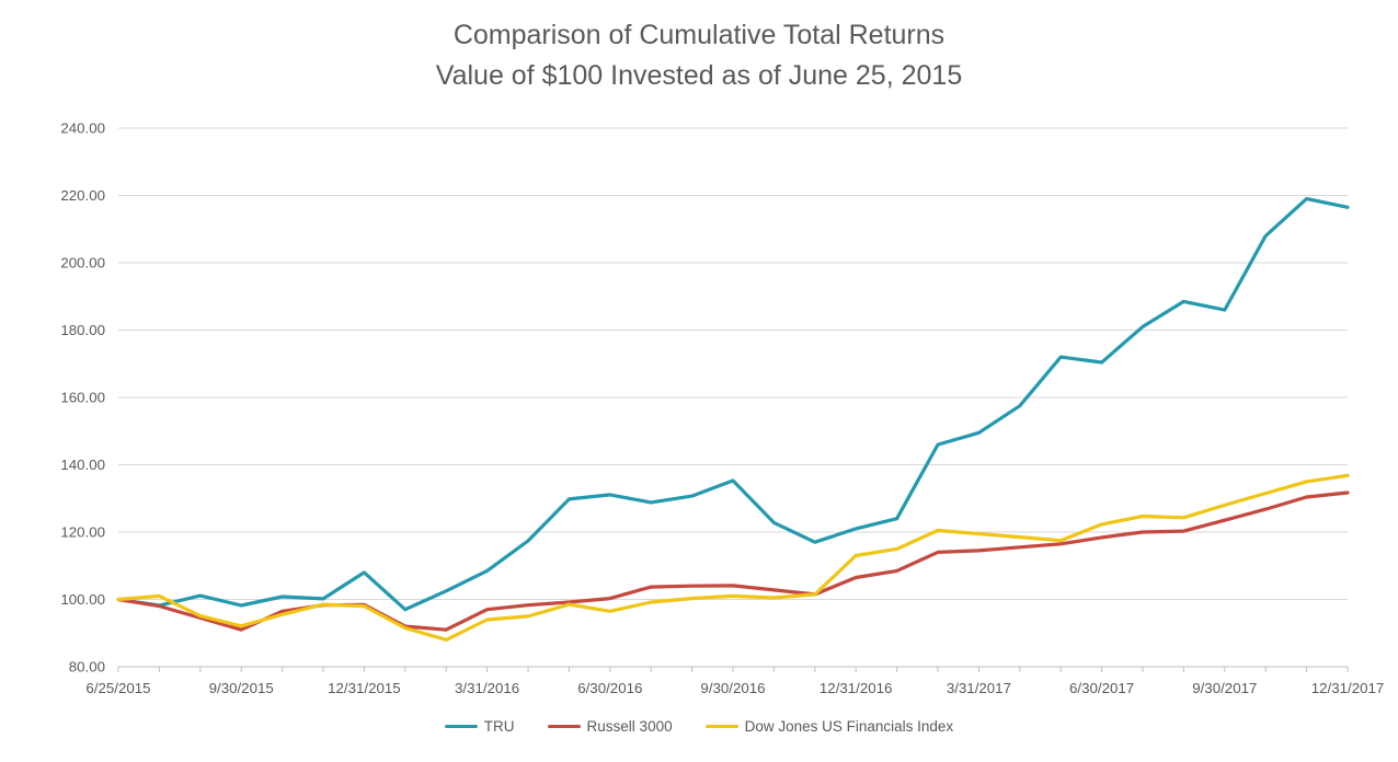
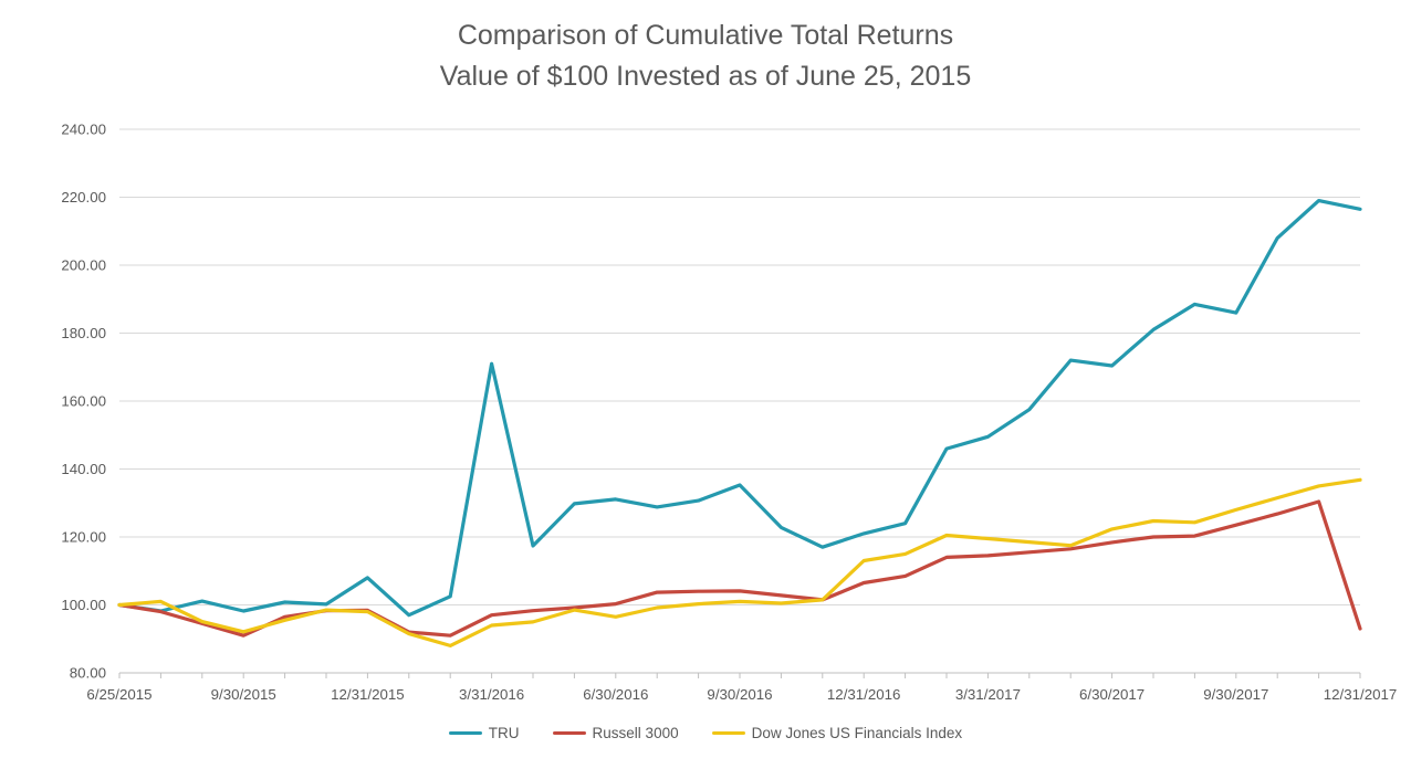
TRU/3/31/2016: 108 -> 171
Russell 3000/12/31/2017: 132 -> 93
